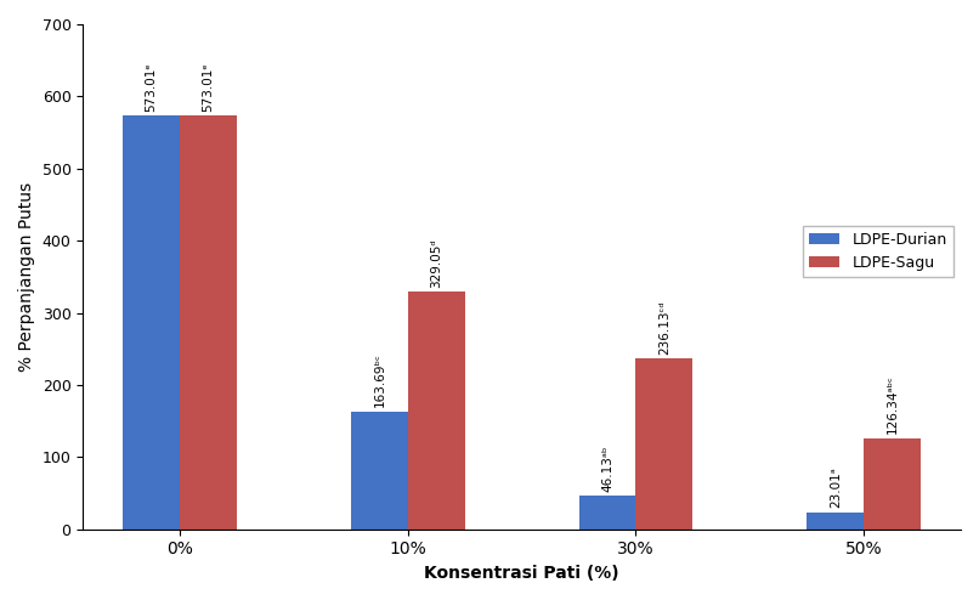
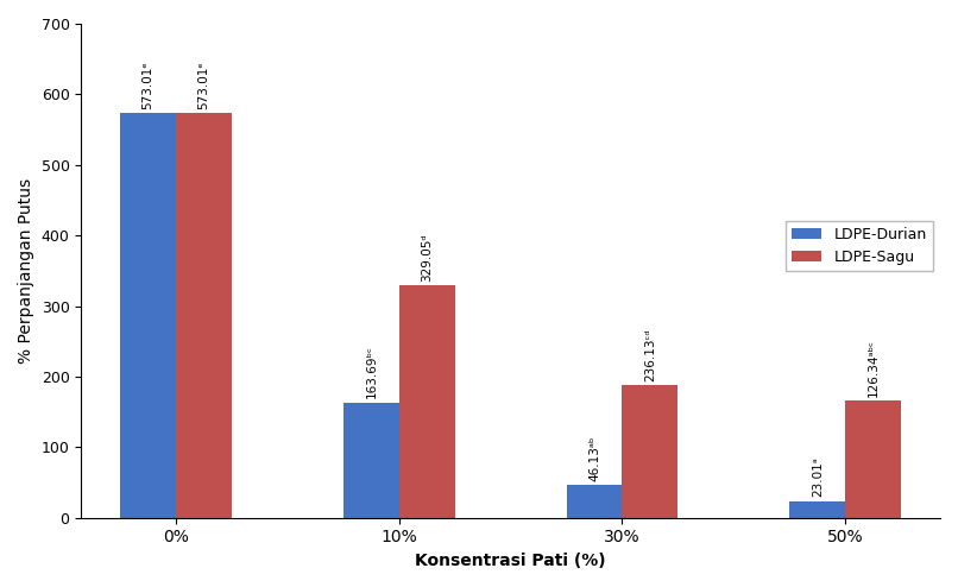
LDPE-Sagu/30%: 236 -> 188
LDPE-Sagu/50%: 126 -> 166
